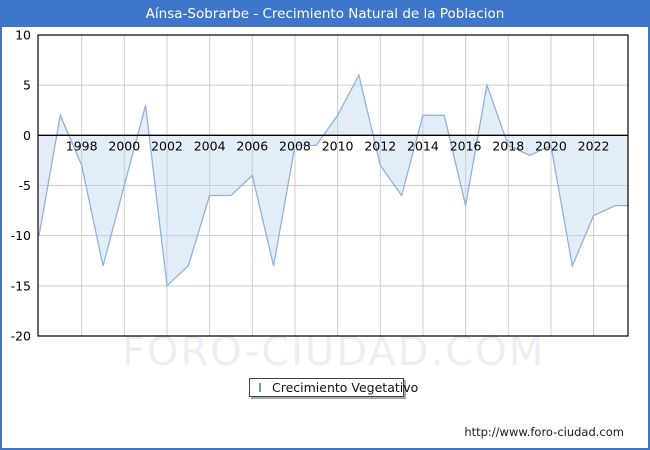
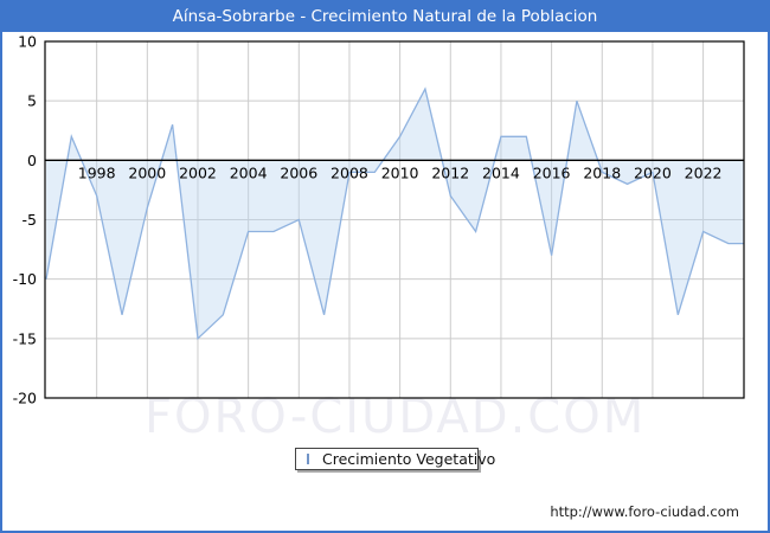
2000: -5 -> -4
2006: -4 -> -5
2016: -7 -> -8
2022: -8 -> -6
